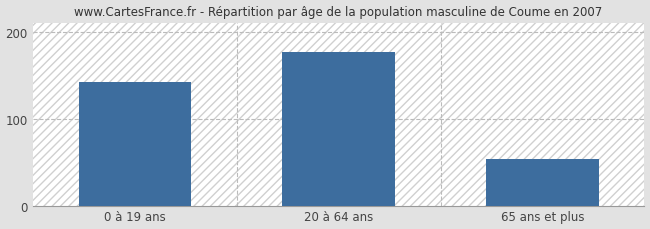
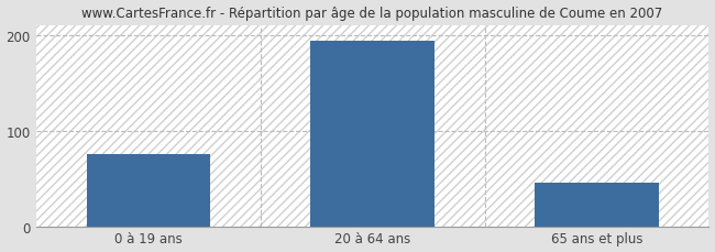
0 à 19 ans: 142 -> 75
20 à 64 ans: 176 -> 194
65 ans et plus: 54 -> 45
